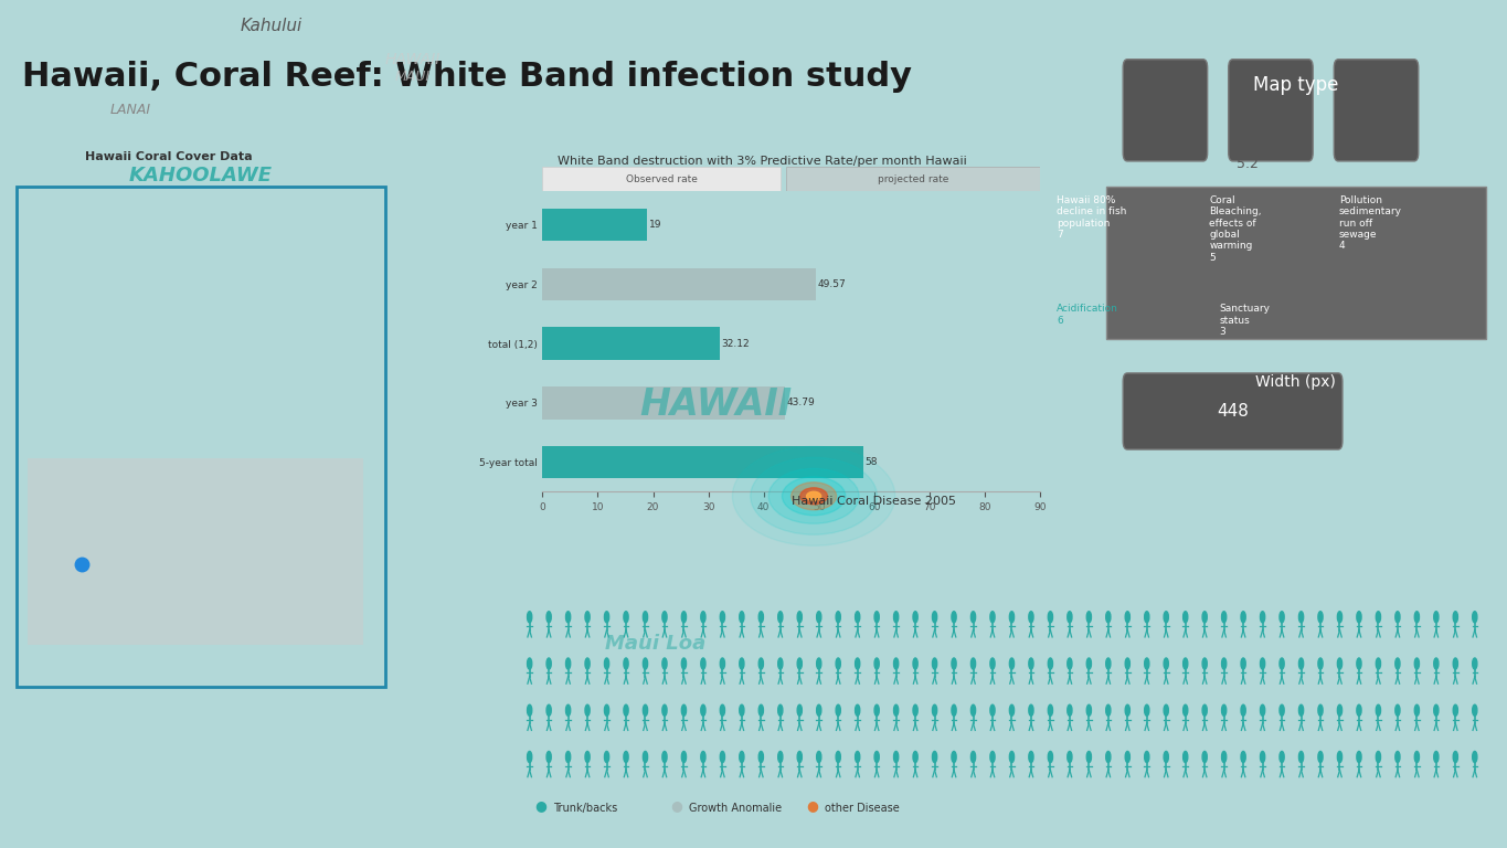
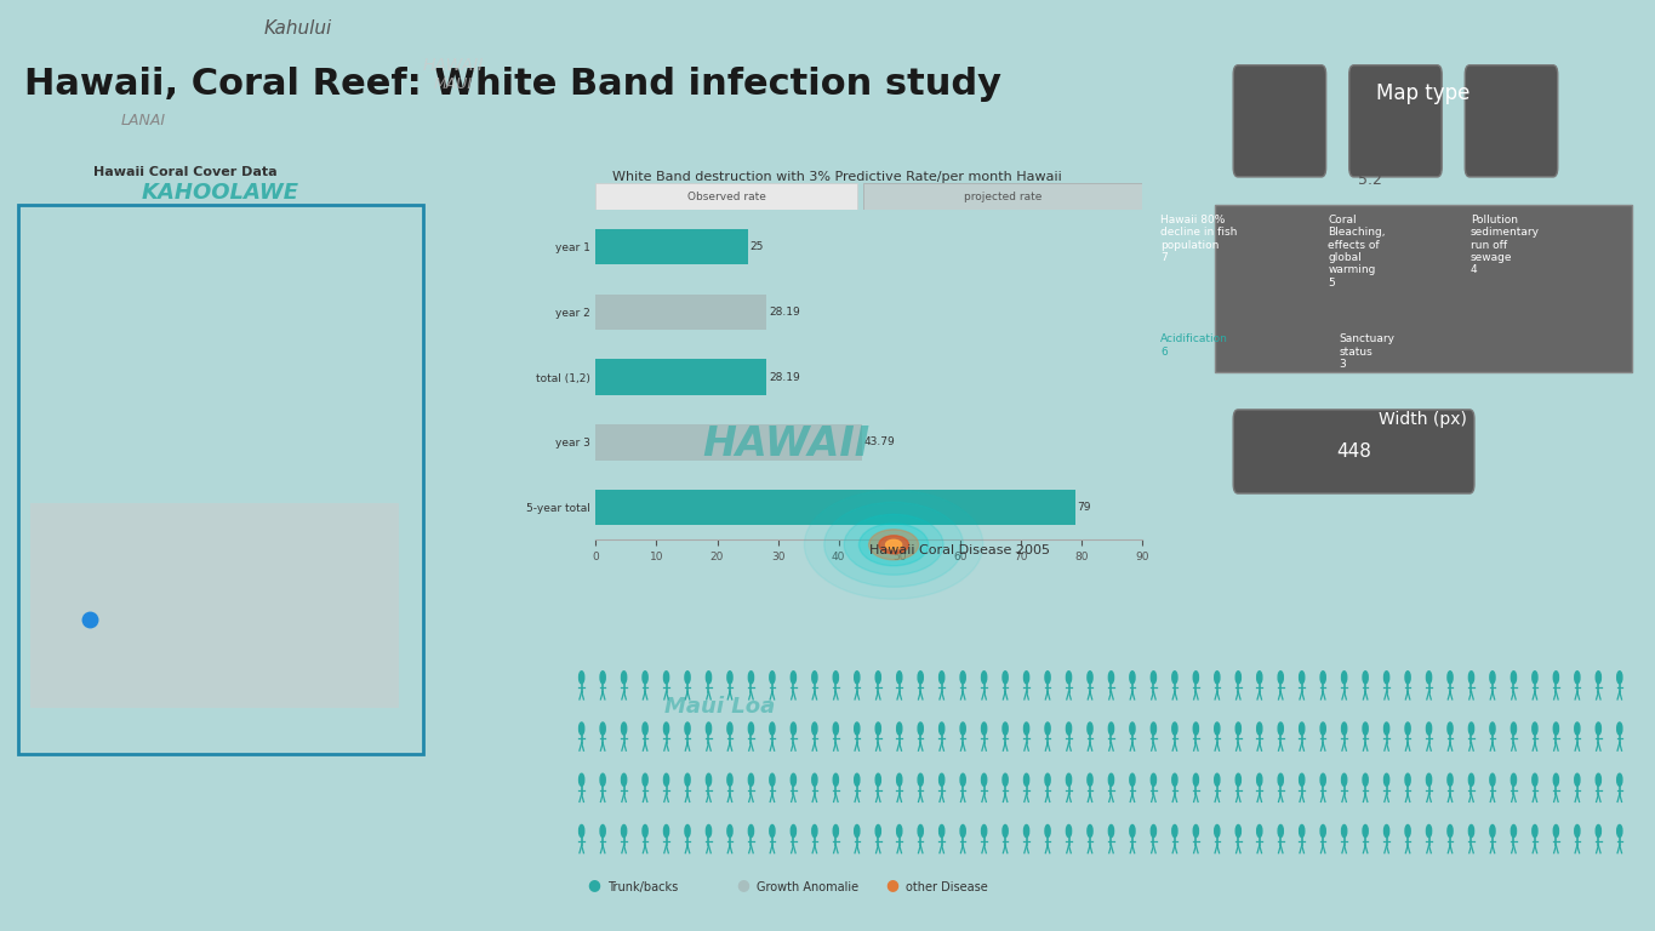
year 1: 19 -> 25
year 2: 49.57 -> 28.19
total (1,2): 32.12 -> 28.19
5-year total: 58 -> 79
